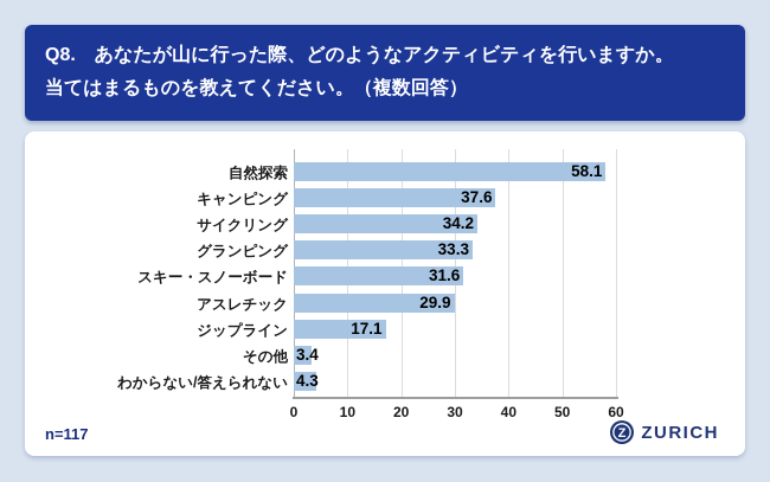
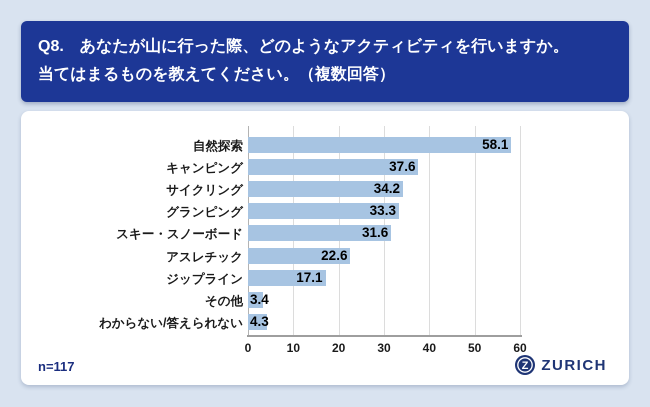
アスレチック: 29.9 -> 22.6
